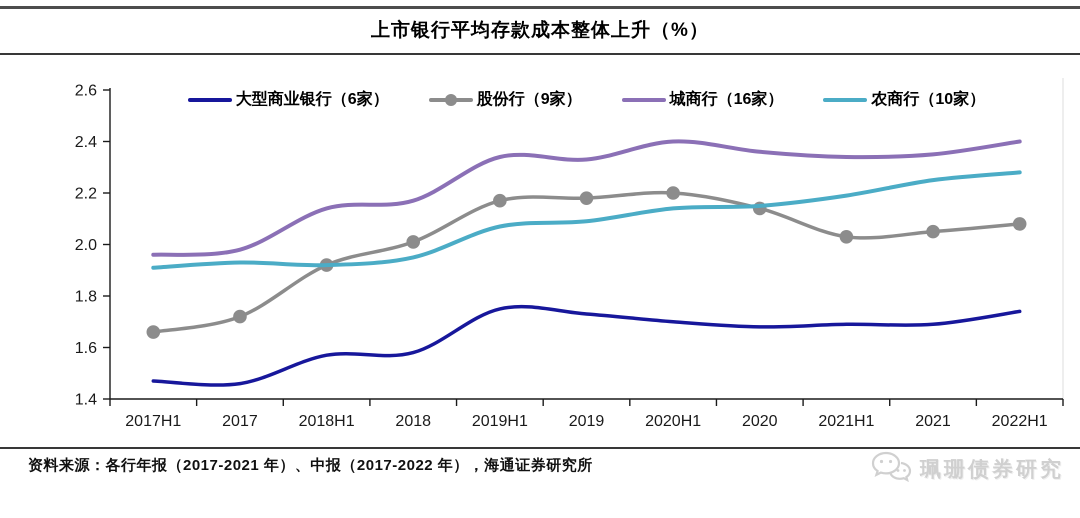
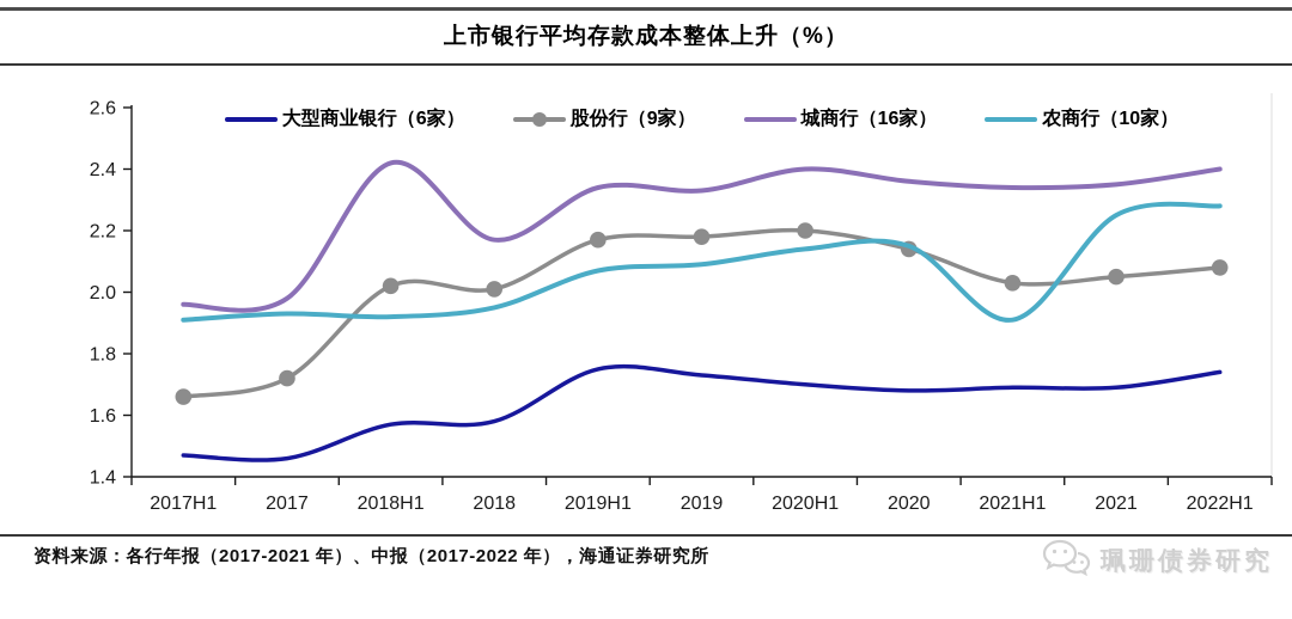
股份行（9家）/2018H1: 1.92 -> 2.02
城商行（16家）/2018H1: 2.14 -> 2.42
农商行（10家）/2021H1: 2.19 -> 1.91
